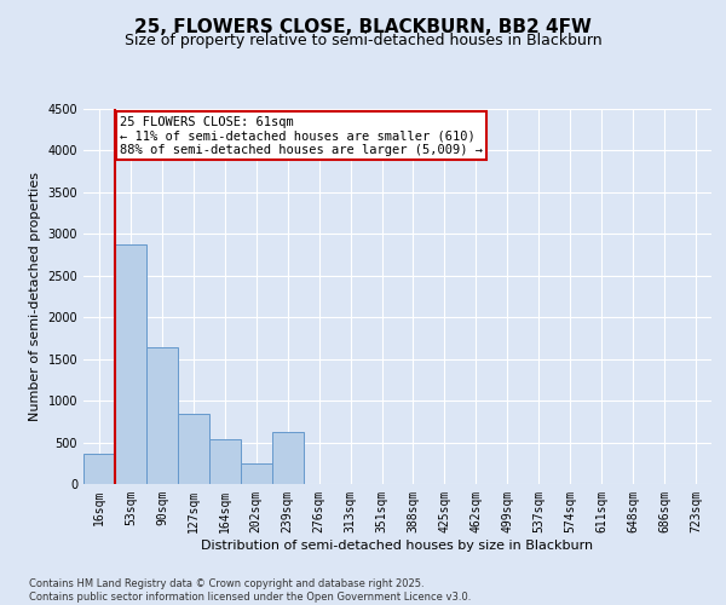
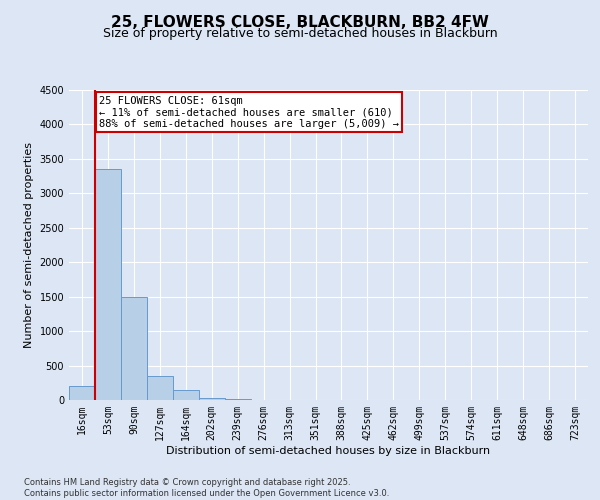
16sqm: 360 -> 200
53sqm: 2880 -> 3350
90sqm: 1640 -> 1500
127sqm: 840 -> 350
164sqm: 540 -> 150
202sqm: 240 -> 30
239sqm: 620 -> 10
